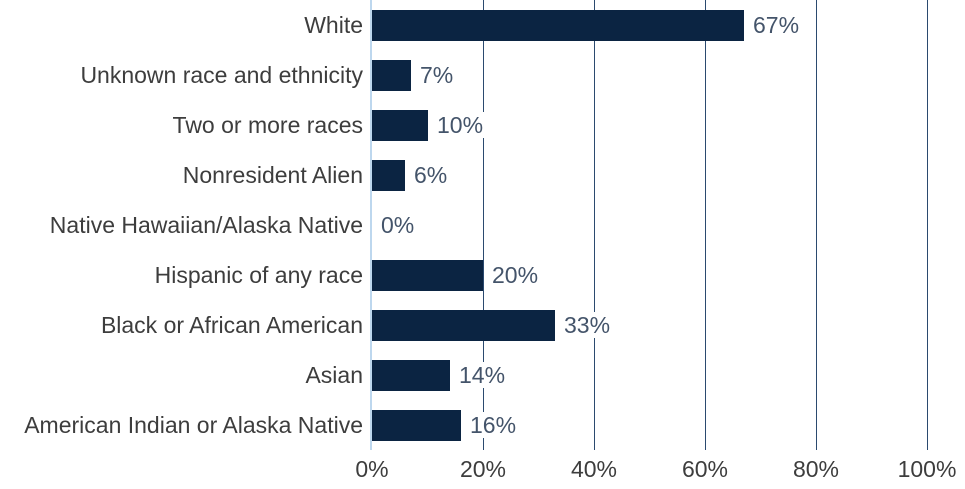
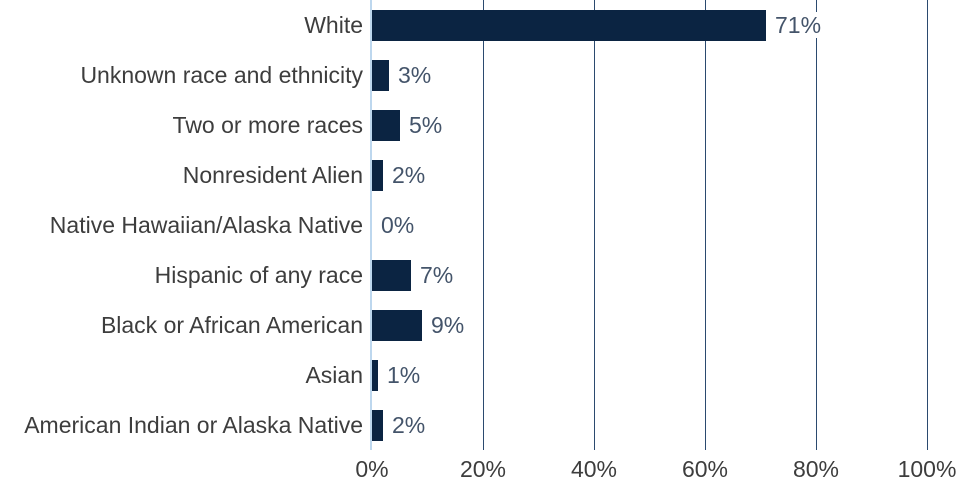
White: 67% -> 71%
Unknown race and ethnicity: 7% -> 3%
Two or more races: 10% -> 5%
Nonresident Alien: 6% -> 2%
Hispanic of any race: 20% -> 7%
Black or African American: 33% -> 9%
Asian: 14% -> 1%
American Indian or Alaska Native: 16% -> 2%
